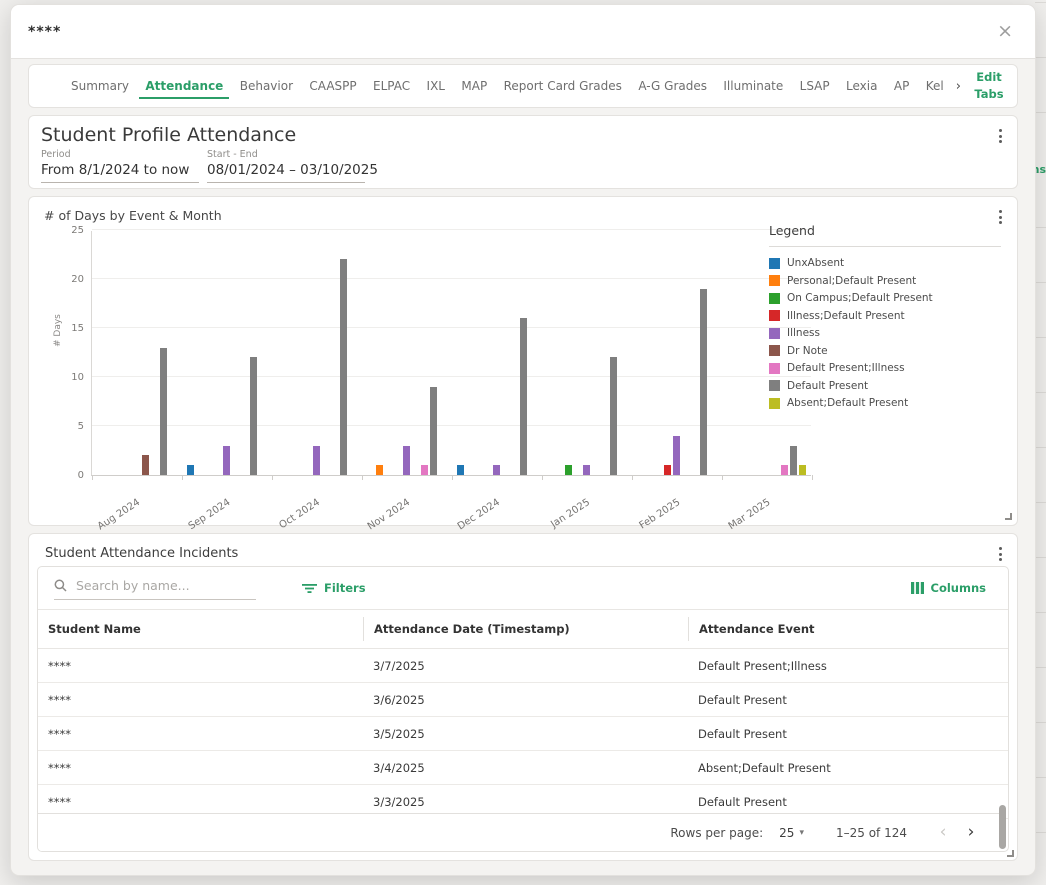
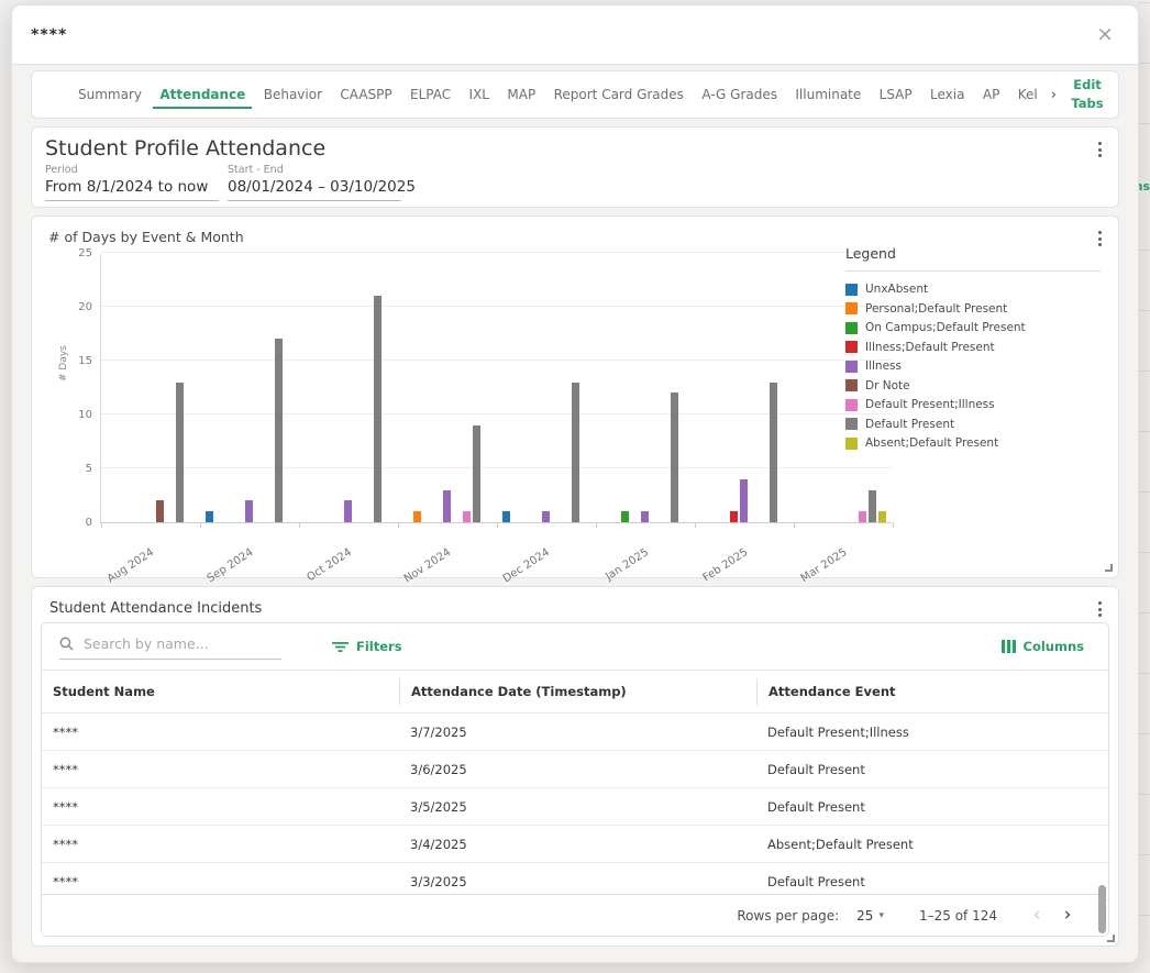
Illness/Sep 2024: 3 -> 2
Default Present/Sep 2024: 12 -> 17
Illness/Oct 2024: 3 -> 2
Default Present/Oct 2024: 22 -> 21
Default Present/Dec 2024: 16 -> 13
Default Present/Feb 2025: 19 -> 13
